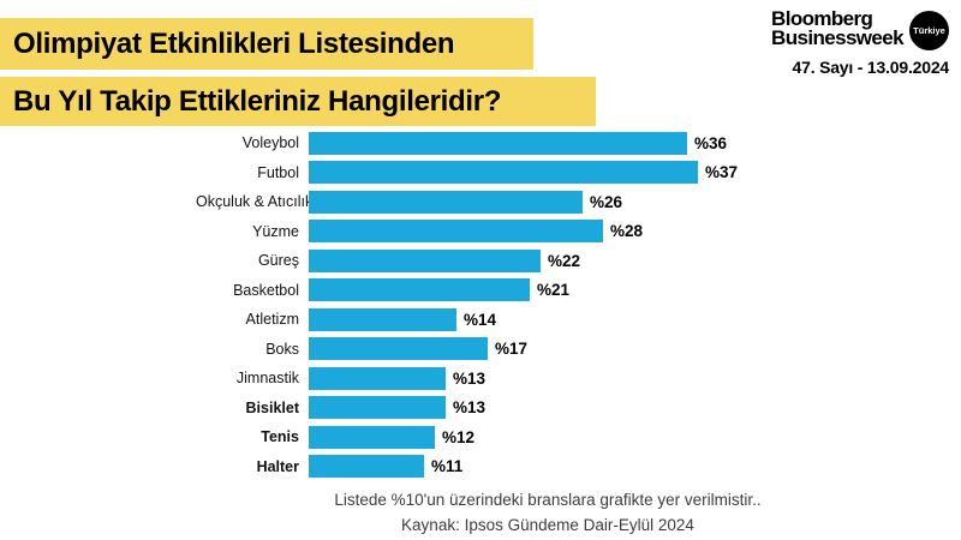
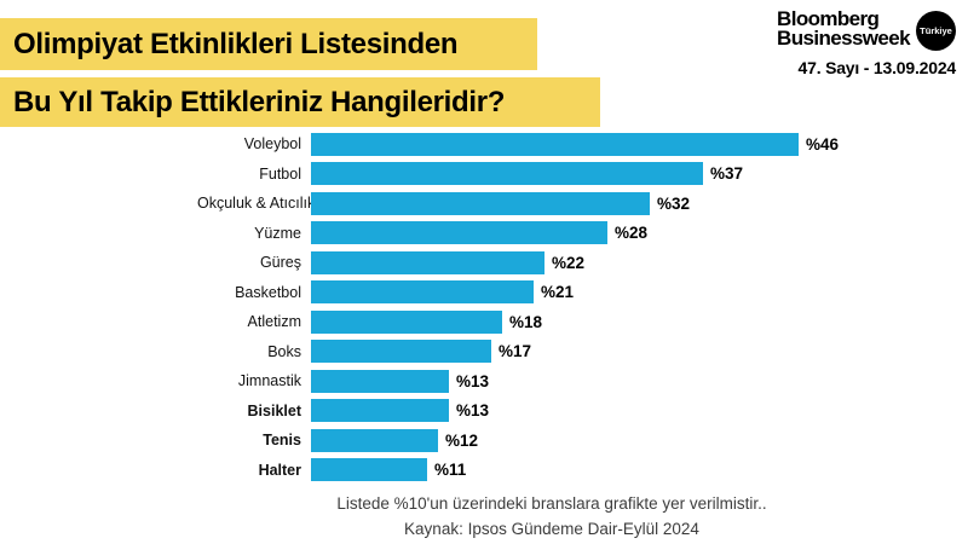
Voleybol: 36 -> 46
Okçuluk & Atıcılık: 26 -> 32
Atletizm: 14 -> 18
